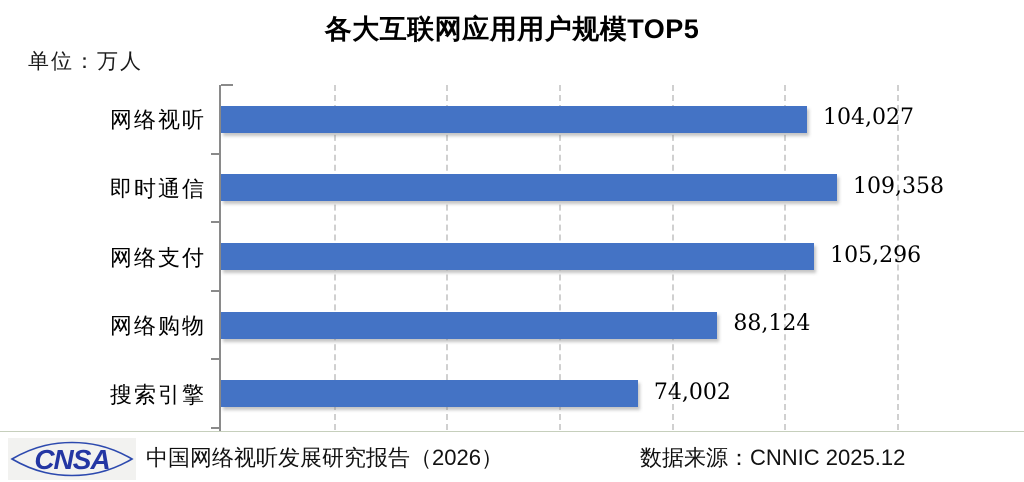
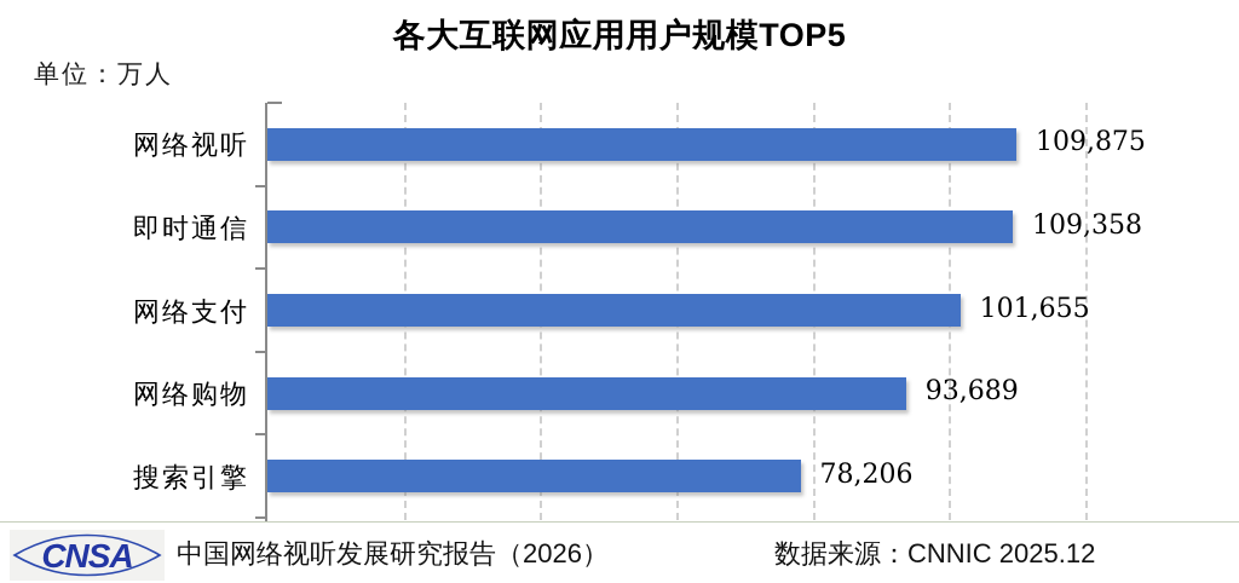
网络视听: 104,027 -> 109,875
网络支付: 105,296 -> 101,655
网络购物: 88,124 -> 93,689
搜索引擎: 74,002 -> 78,206
